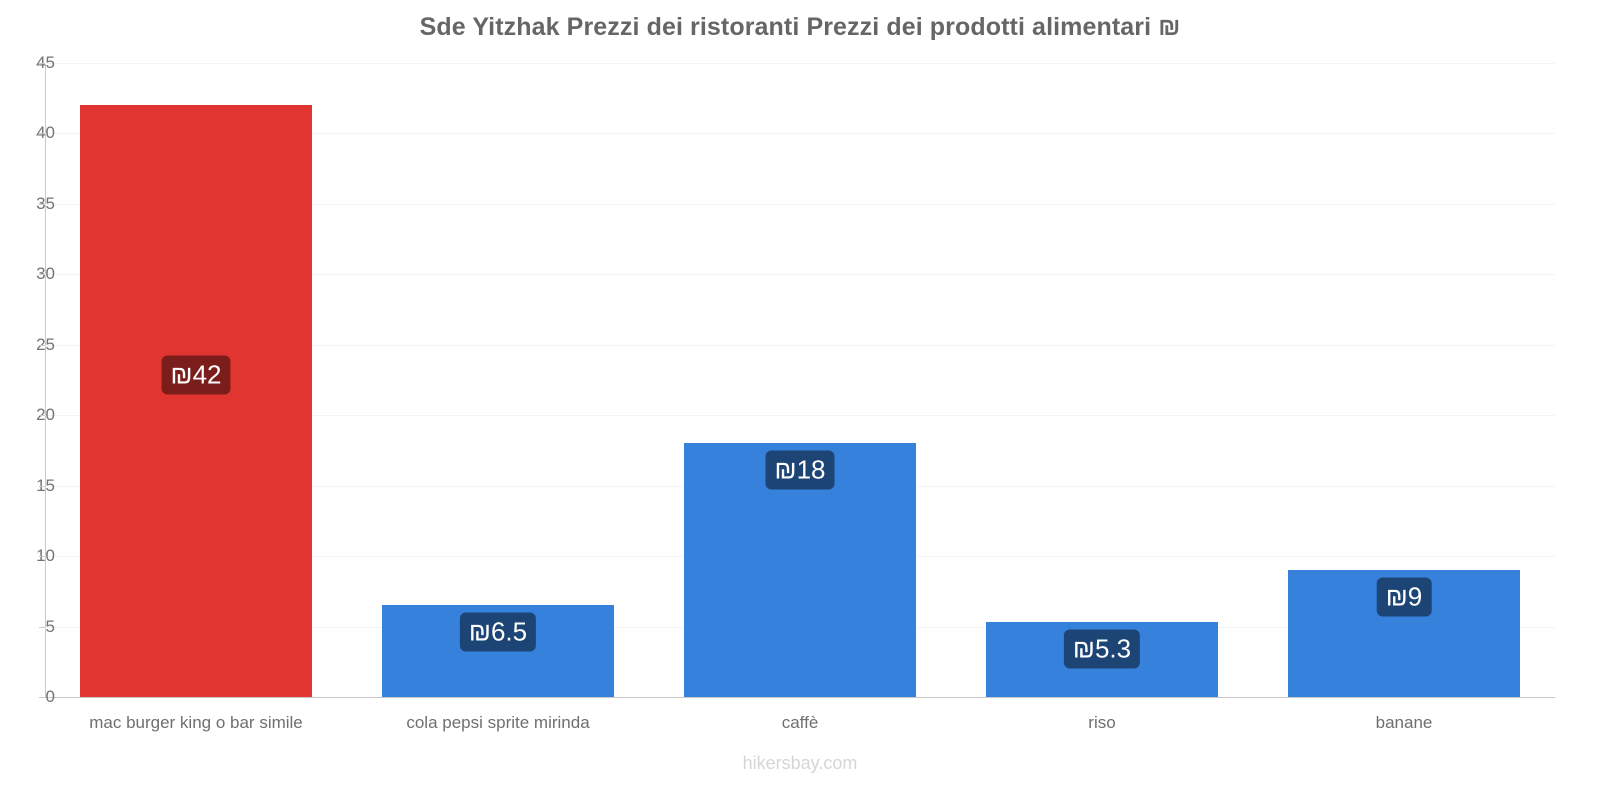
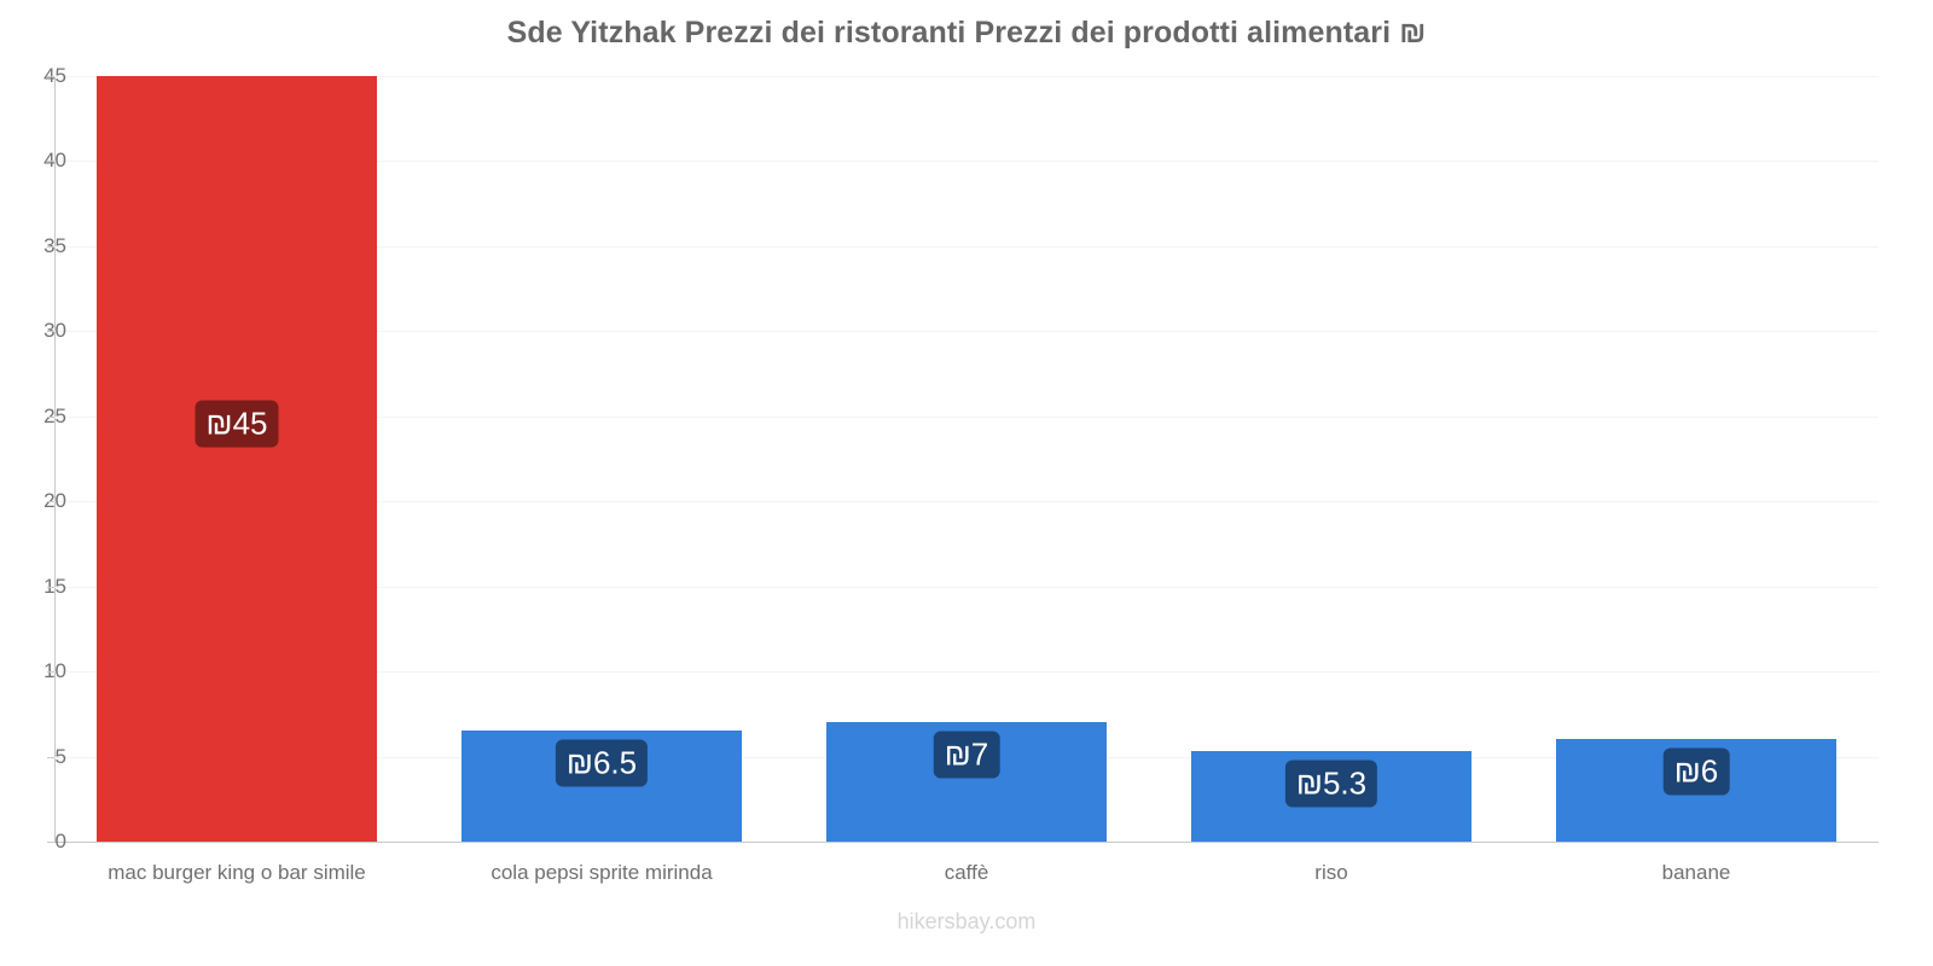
mac burger king o bar simile: 42 -> 45
caffè: 18 -> 7
banane: 9 -> 6
